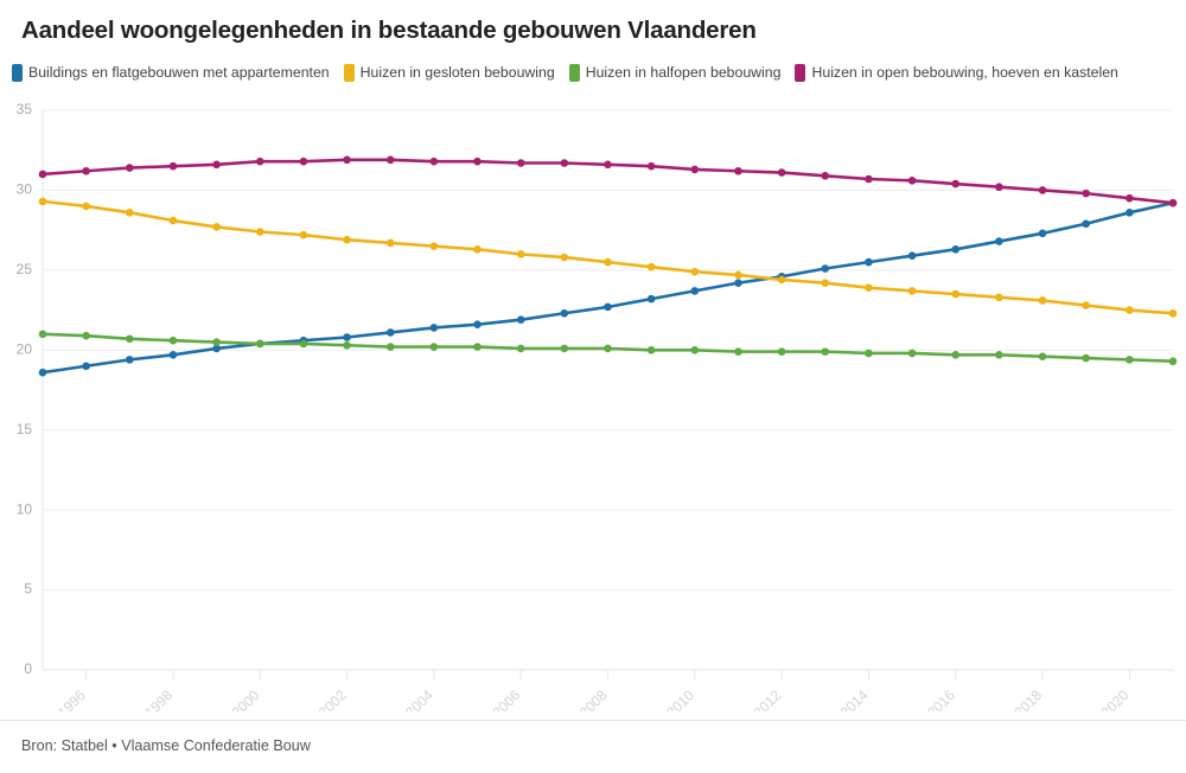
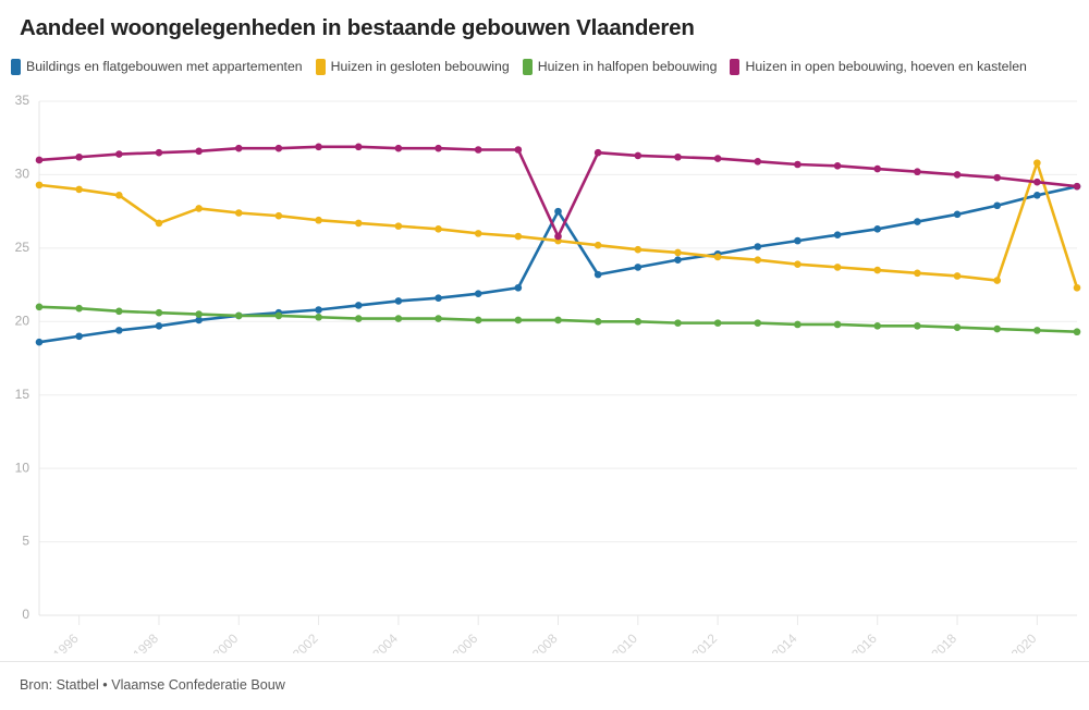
Huizen in gesloten bebouwing/1998: 28.1 -> 26.7
Buildings en flatgebouwen met appartementen/2008: 22.7 -> 27.5
Huizen in open bebouwing, hoeven en kastelen/2008: 31.6 -> 25.8
Huizen in gesloten bebouwing/2020: 22.5 -> 30.8
